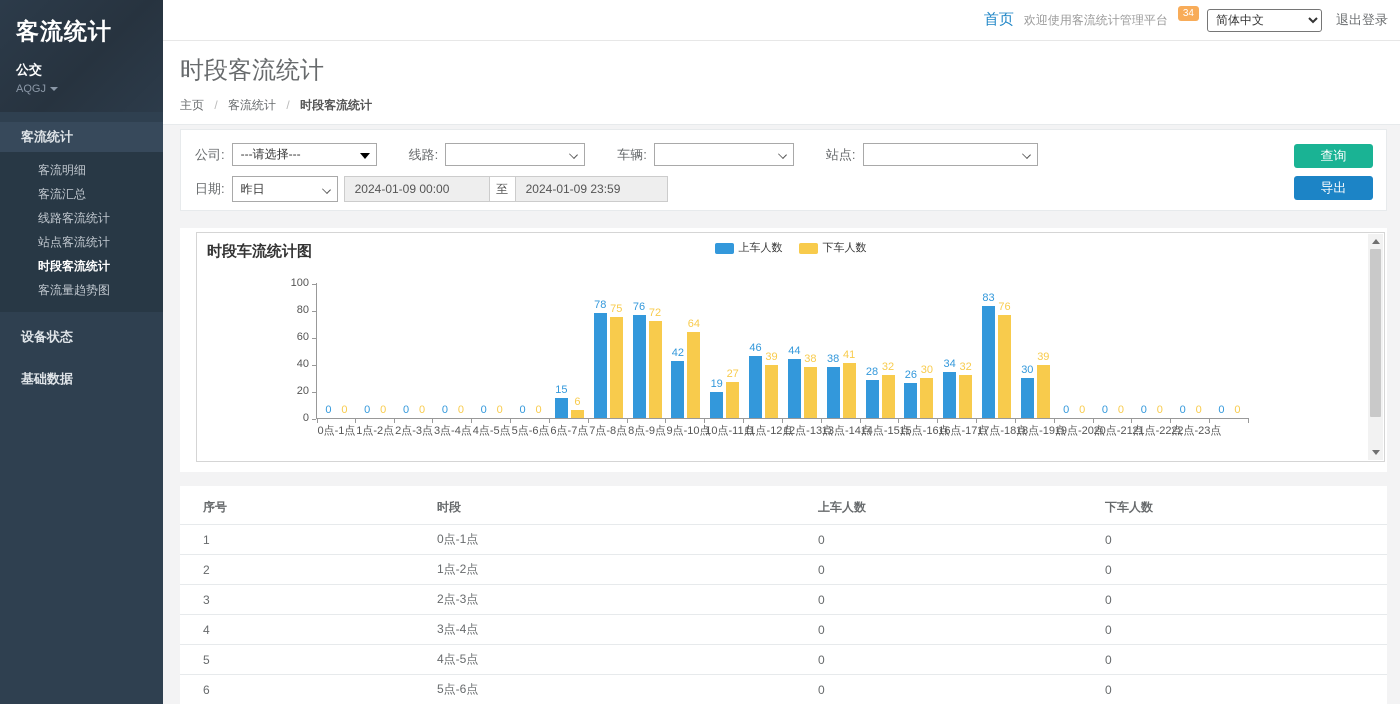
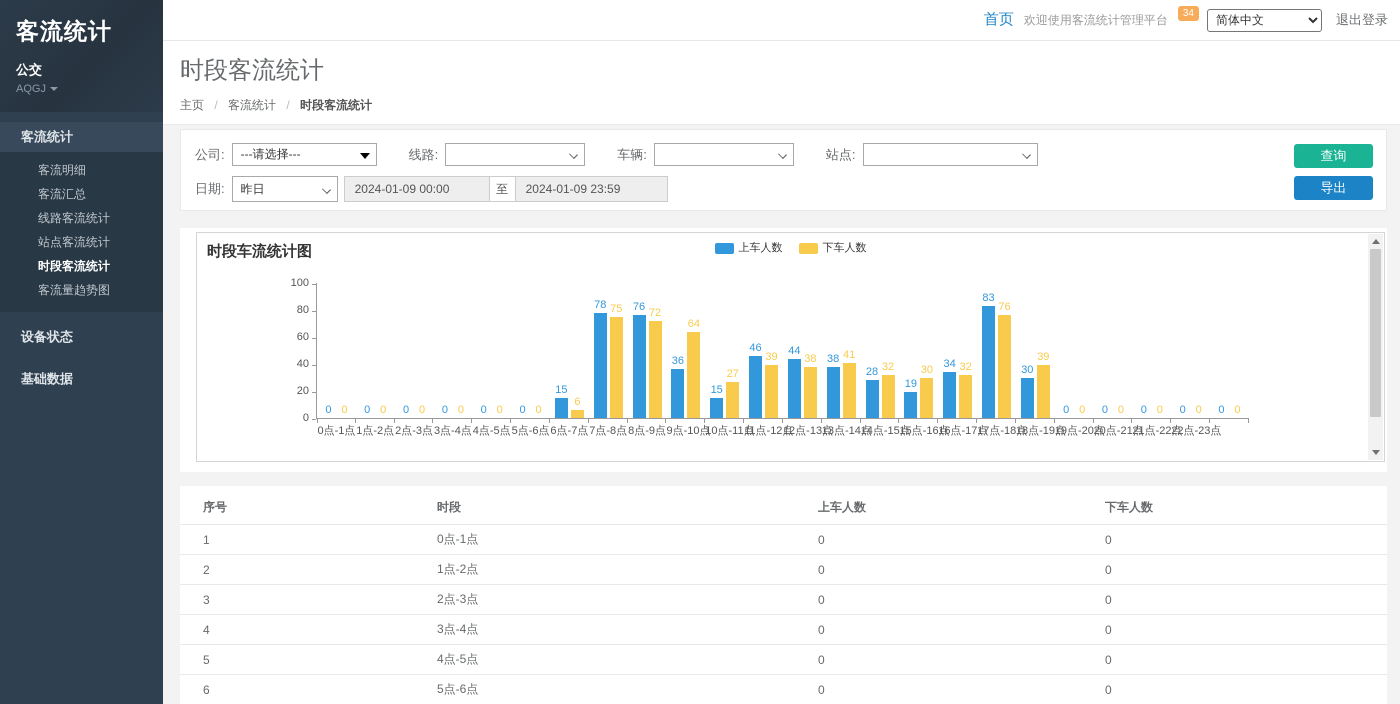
上车人数/9点-10点: 42 -> 36
上车人数/10点-11点: 19 -> 15
上车人数/15点-16点: 26 -> 19
